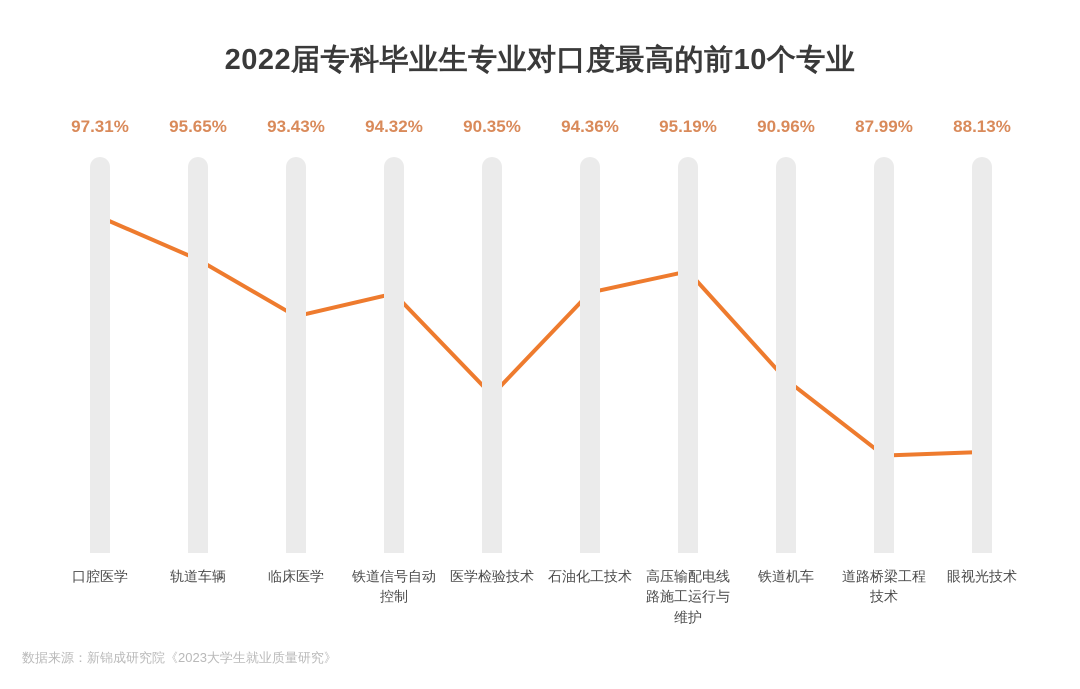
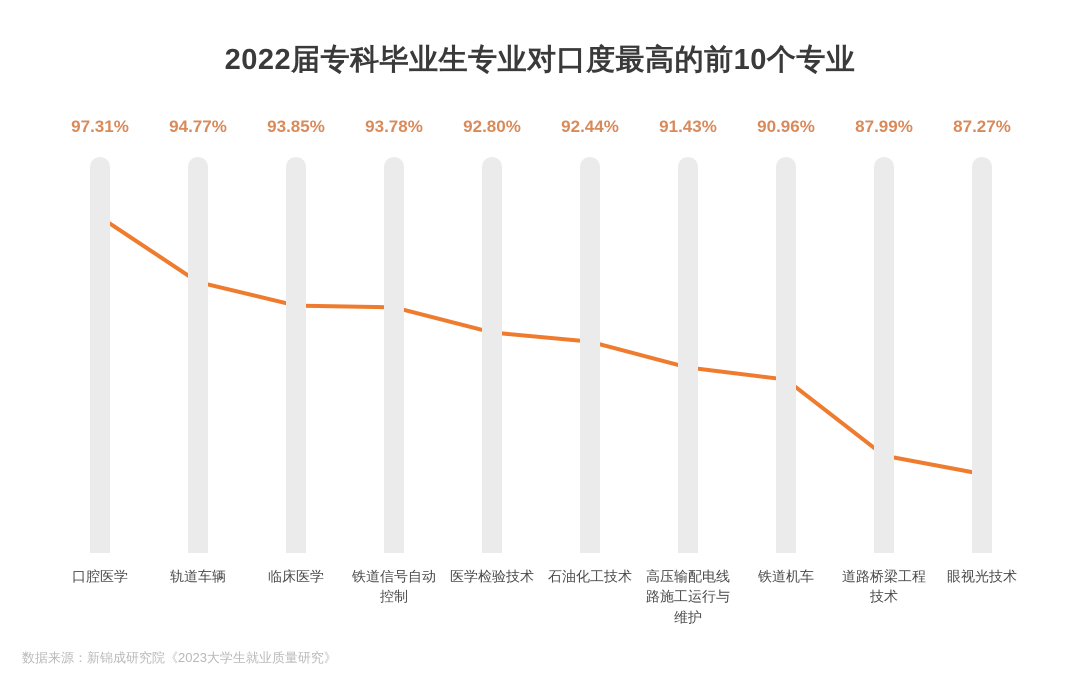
轨道车辆: 95.65% -> 94.77%
临床医学: 93.43% -> 93.85%
铁道信号自动控制: 94.32% -> 93.78%
医学检验技术: 90.35% -> 92.80%
石油化工技术: 94.36% -> 92.44%
高压输配电线路施工运行与维护: 95.19% -> 91.43%
眼视光技术: 88.13% -> 87.27%
